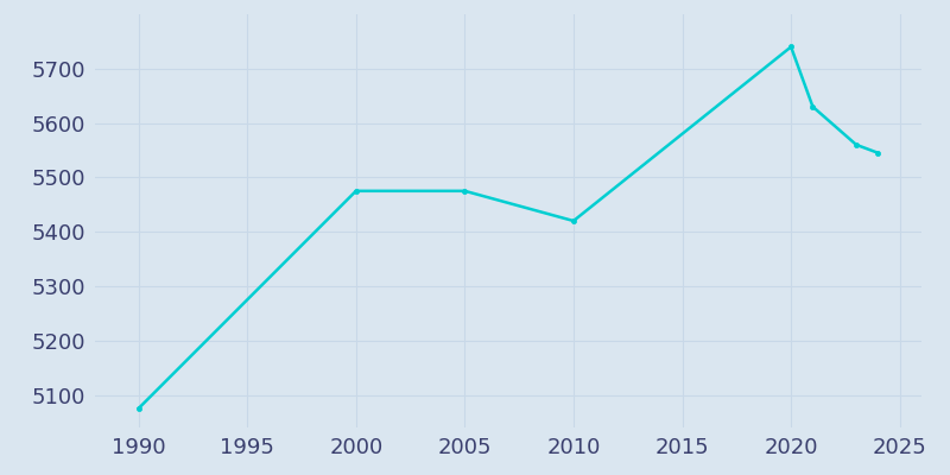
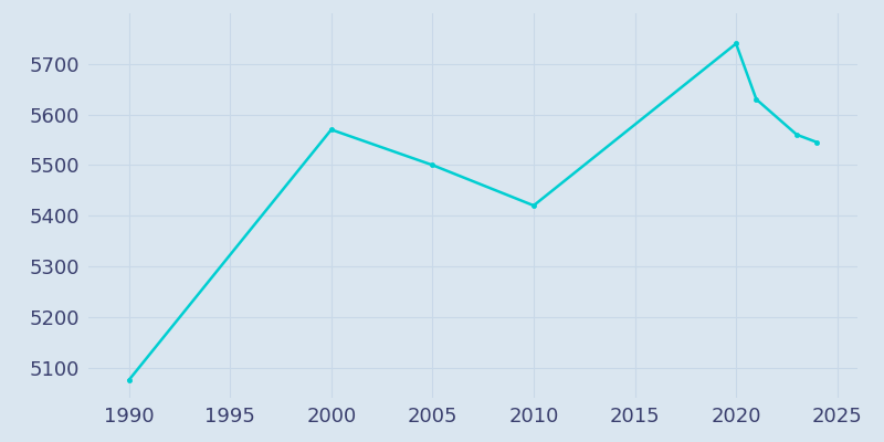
2000: 5475 -> 5570
2005: 5475 -> 5500
